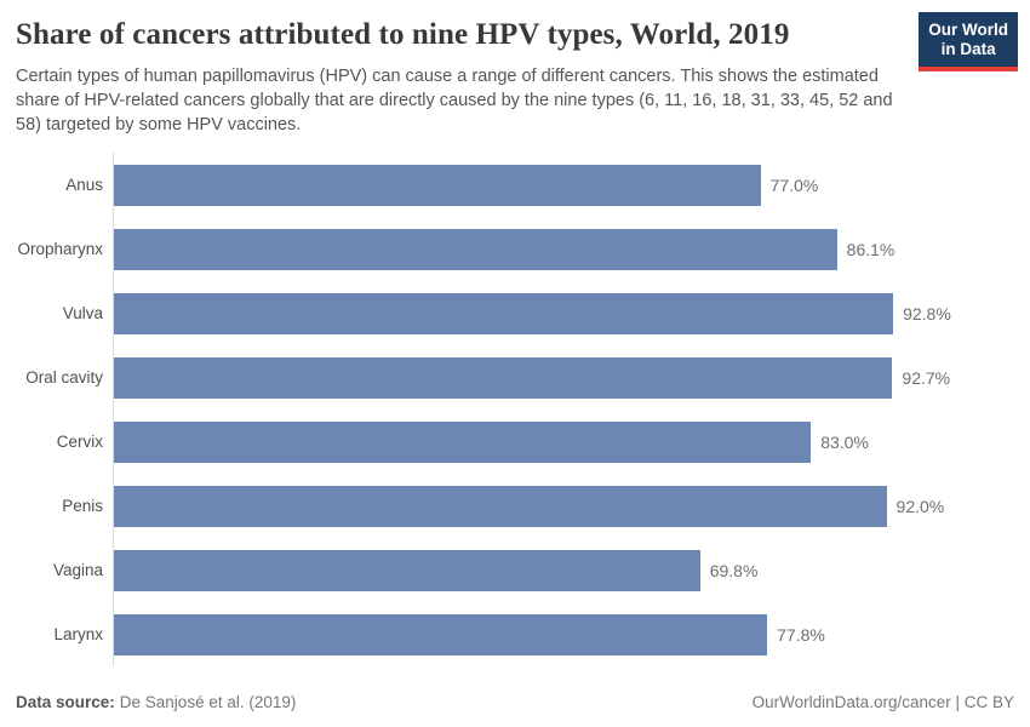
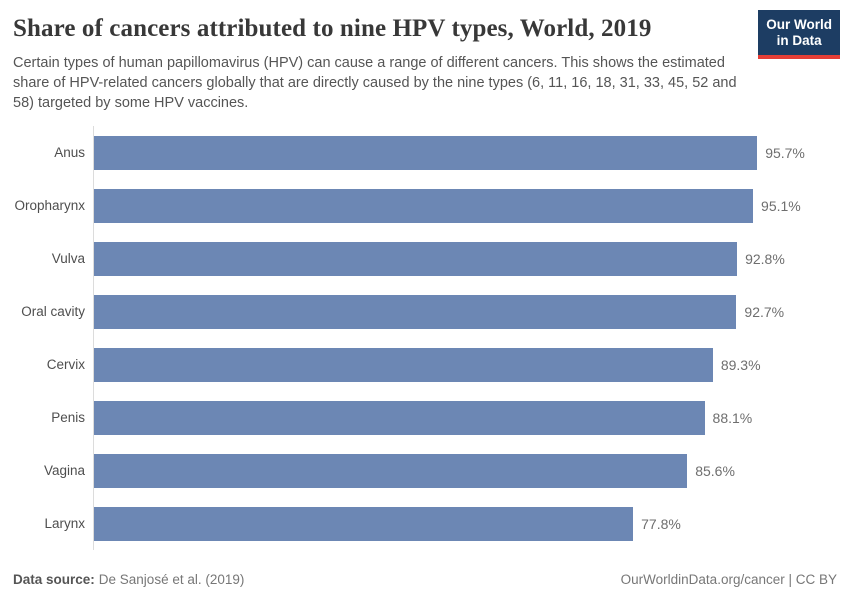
Anus: 77.0% -> 95.7%
Oropharynx: 86.1% -> 95.1%
Cervix: 83.0% -> 89.3%
Penis: 92.0% -> 88.1%
Vagina: 69.8% -> 85.6%
